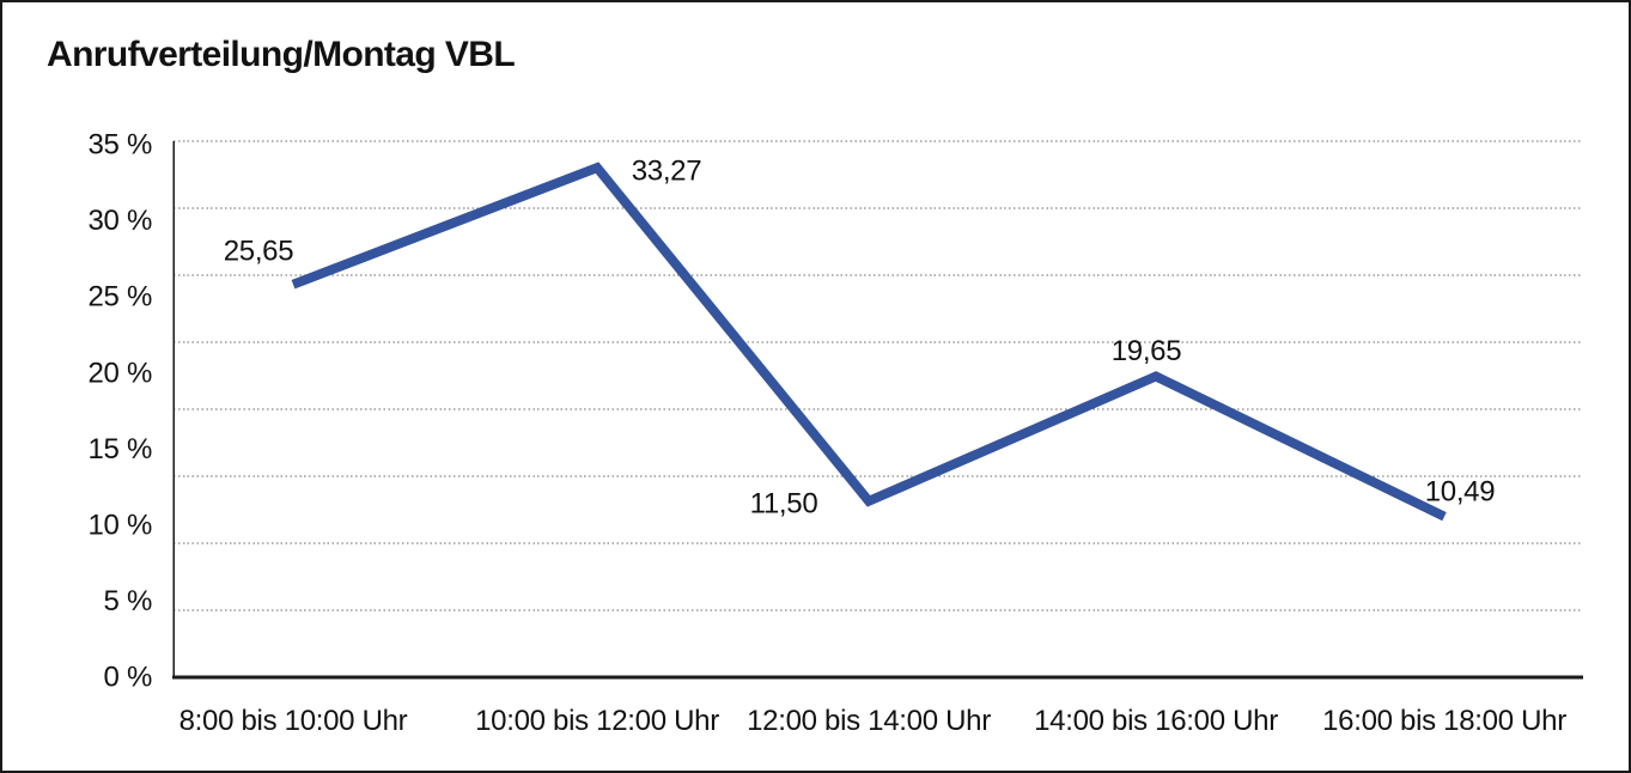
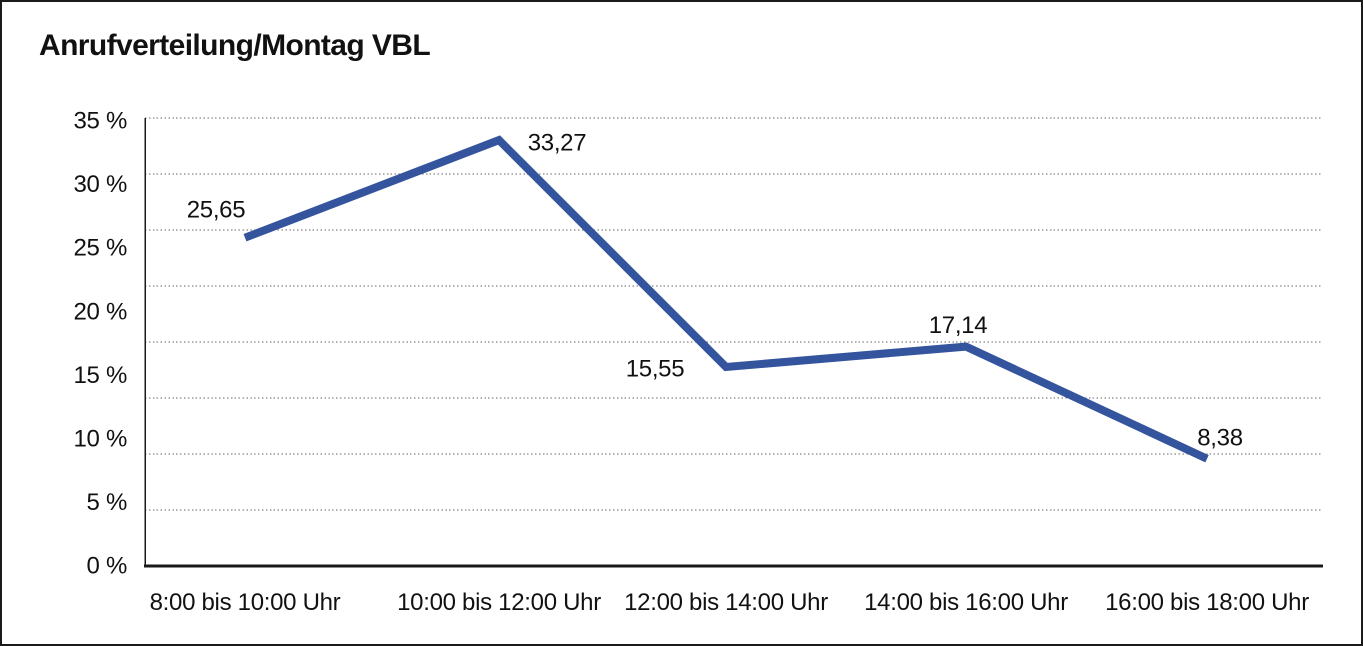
12:00 bis 14:00 Uhr: 11,50 -> 15,55
14:00 bis 16:00 Uhr: 19,65 -> 17,14
16:00 bis 18:00 Uhr: 10,49 -> 8,38
